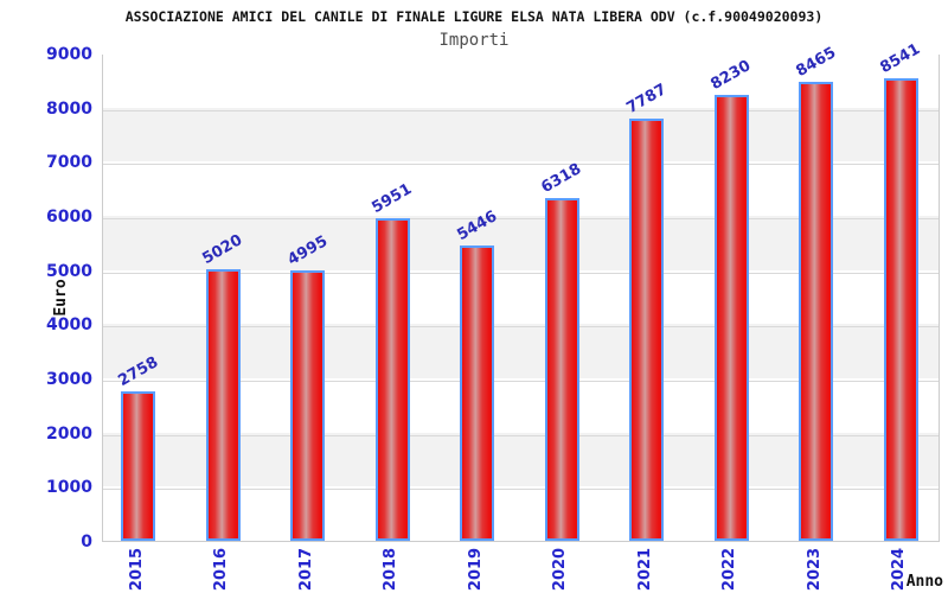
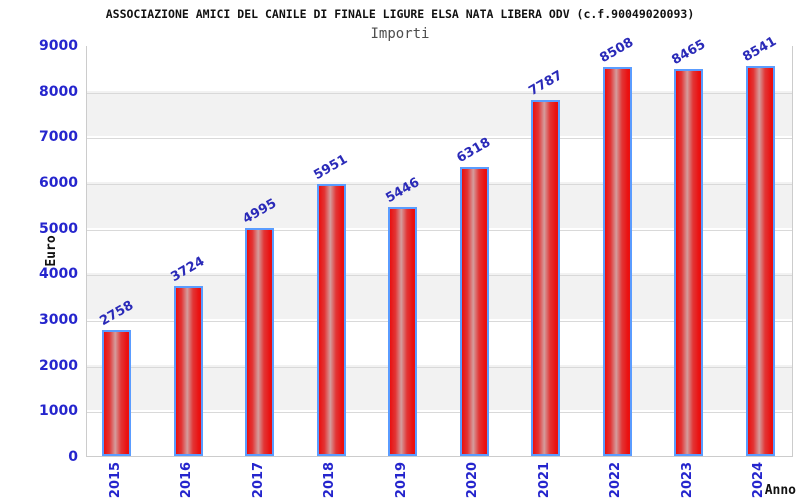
2016: 5020 -> 3724
2022: 8230 -> 8508
